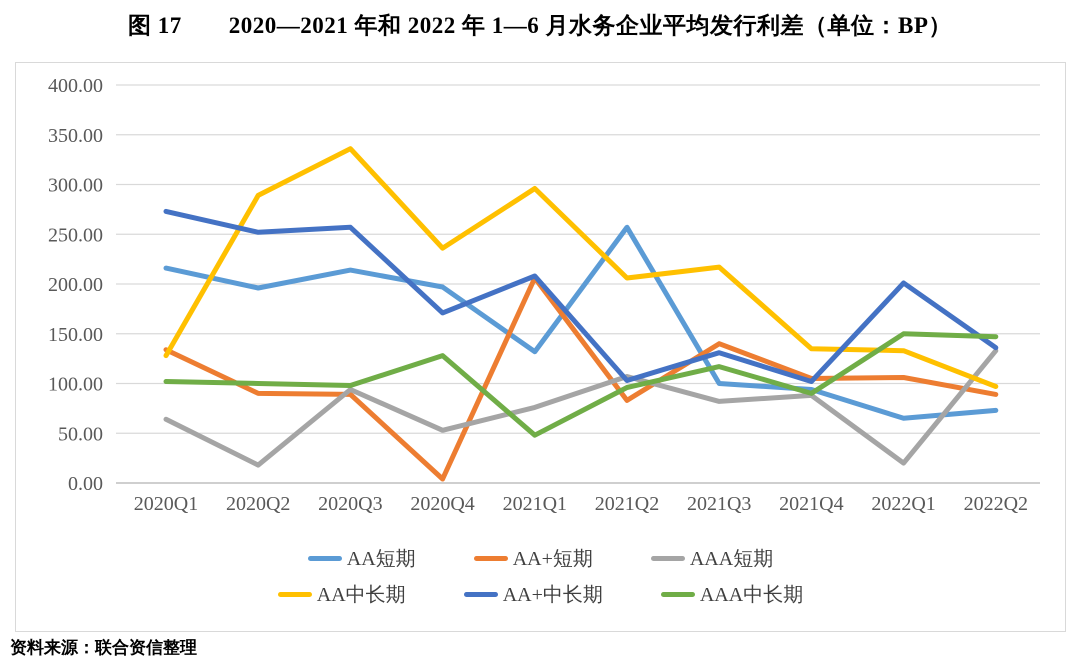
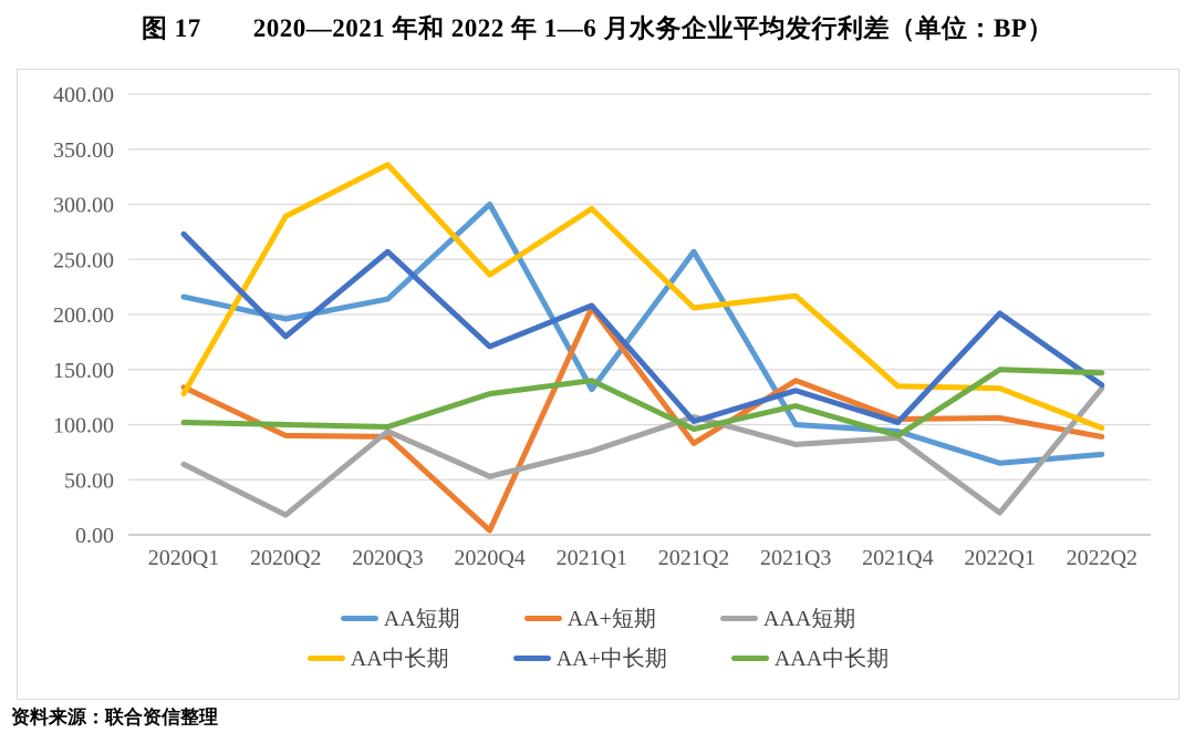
AA+中长期/2020Q2: 250 -> 180
AA短期/2020Q4: 200 -> 300
AAA中长期/2021Q1: 50 -> 140
